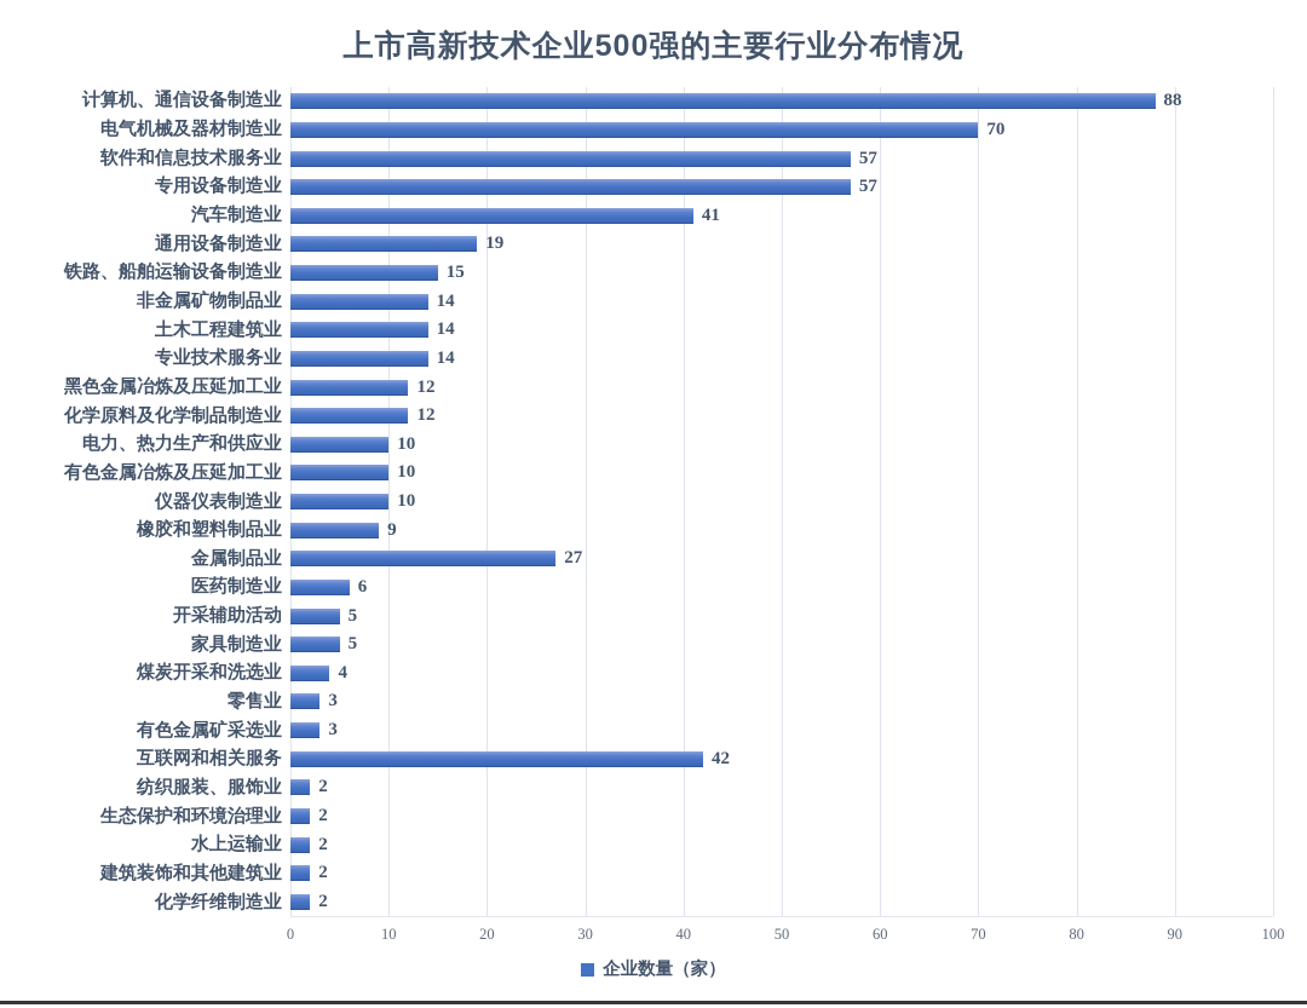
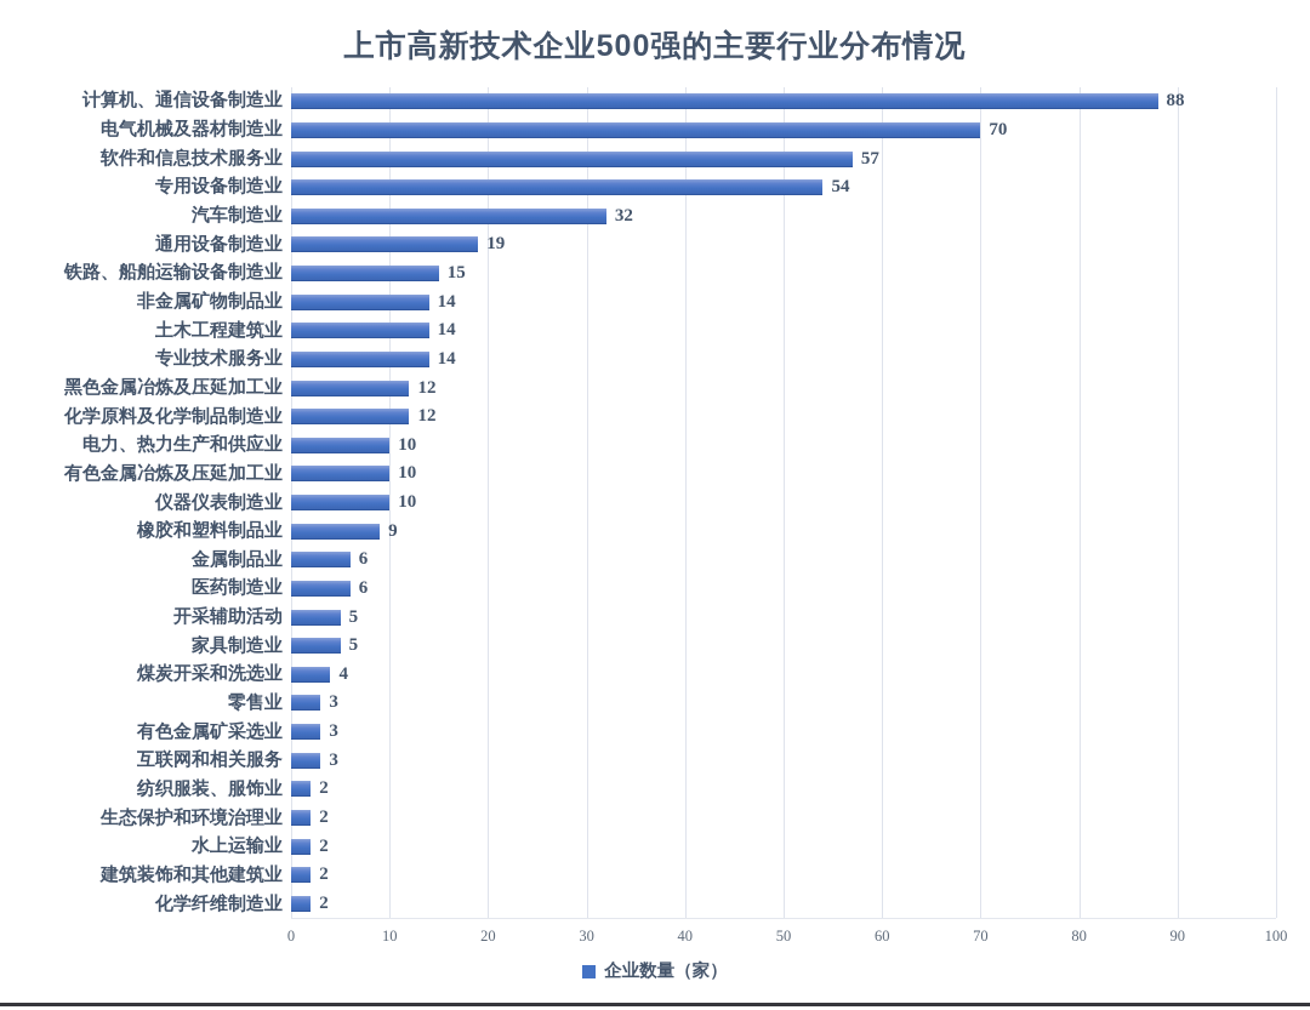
专用设备制造业: 57 -> 54
汽车制造业: 41 -> 32
金属制品业: 27 -> 6
互联网和相关服务: 42 -> 3
